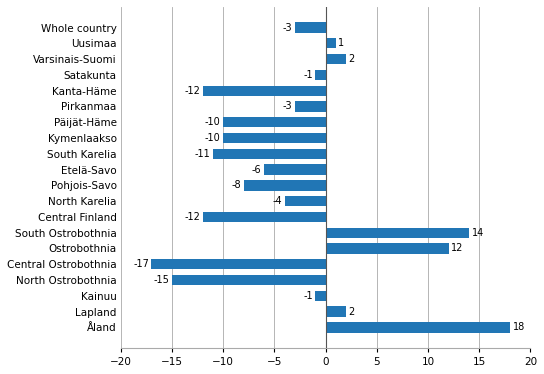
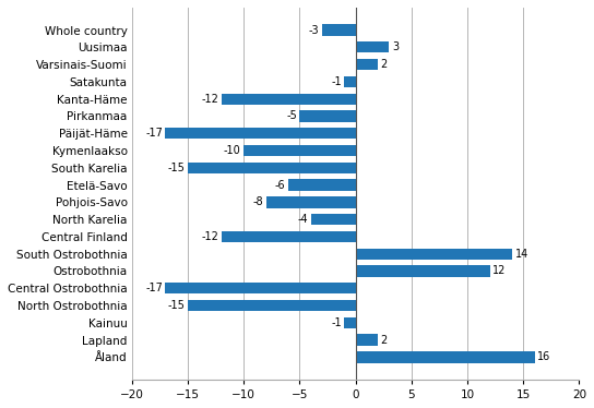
Uusimaa: 1 -> 3
Pirkanmaa: -3 -> -5
Päijät-Häme: -10 -> -17
South Karelia: -11 -> -15
Åland: 18 -> 16
